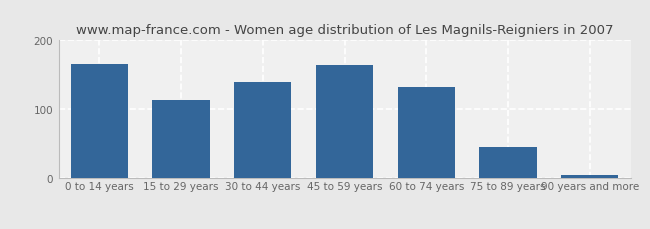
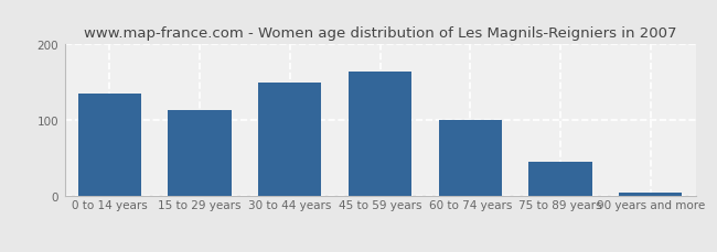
0 to 14 years: 166 -> 135
30 to 44 years: 140 -> 150
60 to 74 years: 132 -> 101
